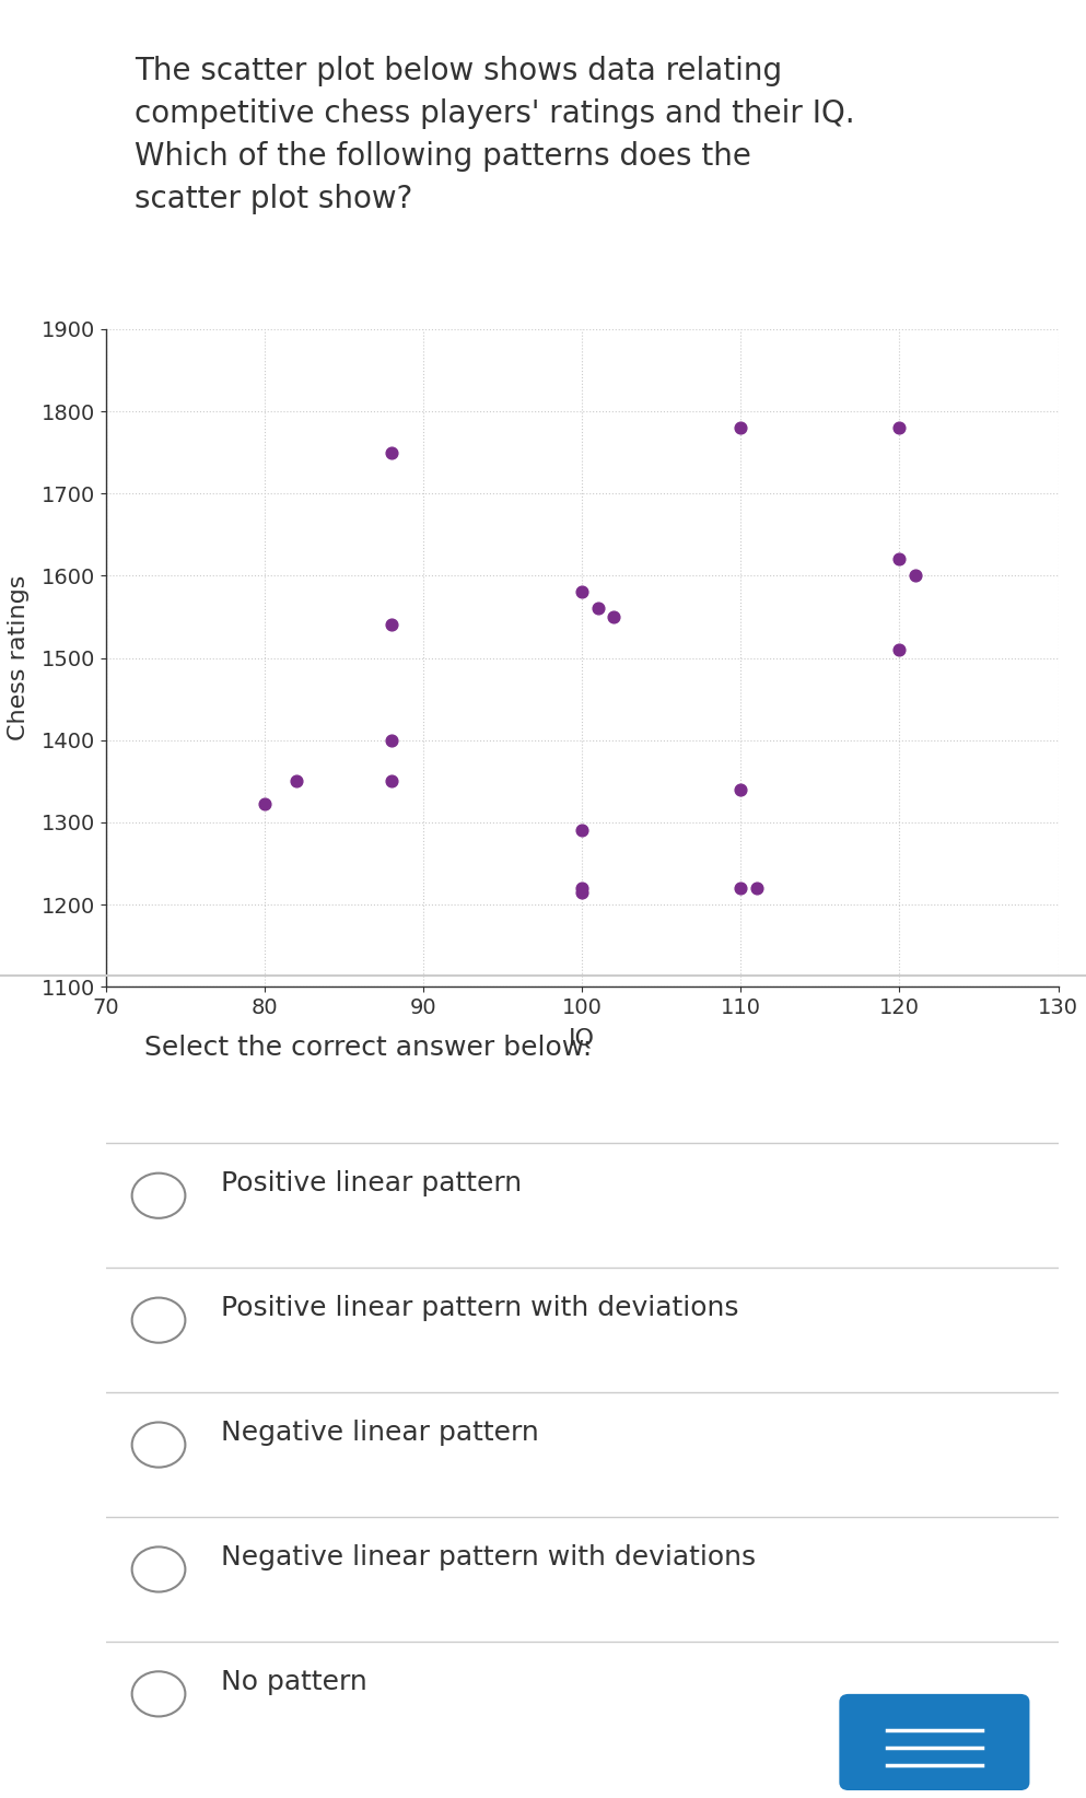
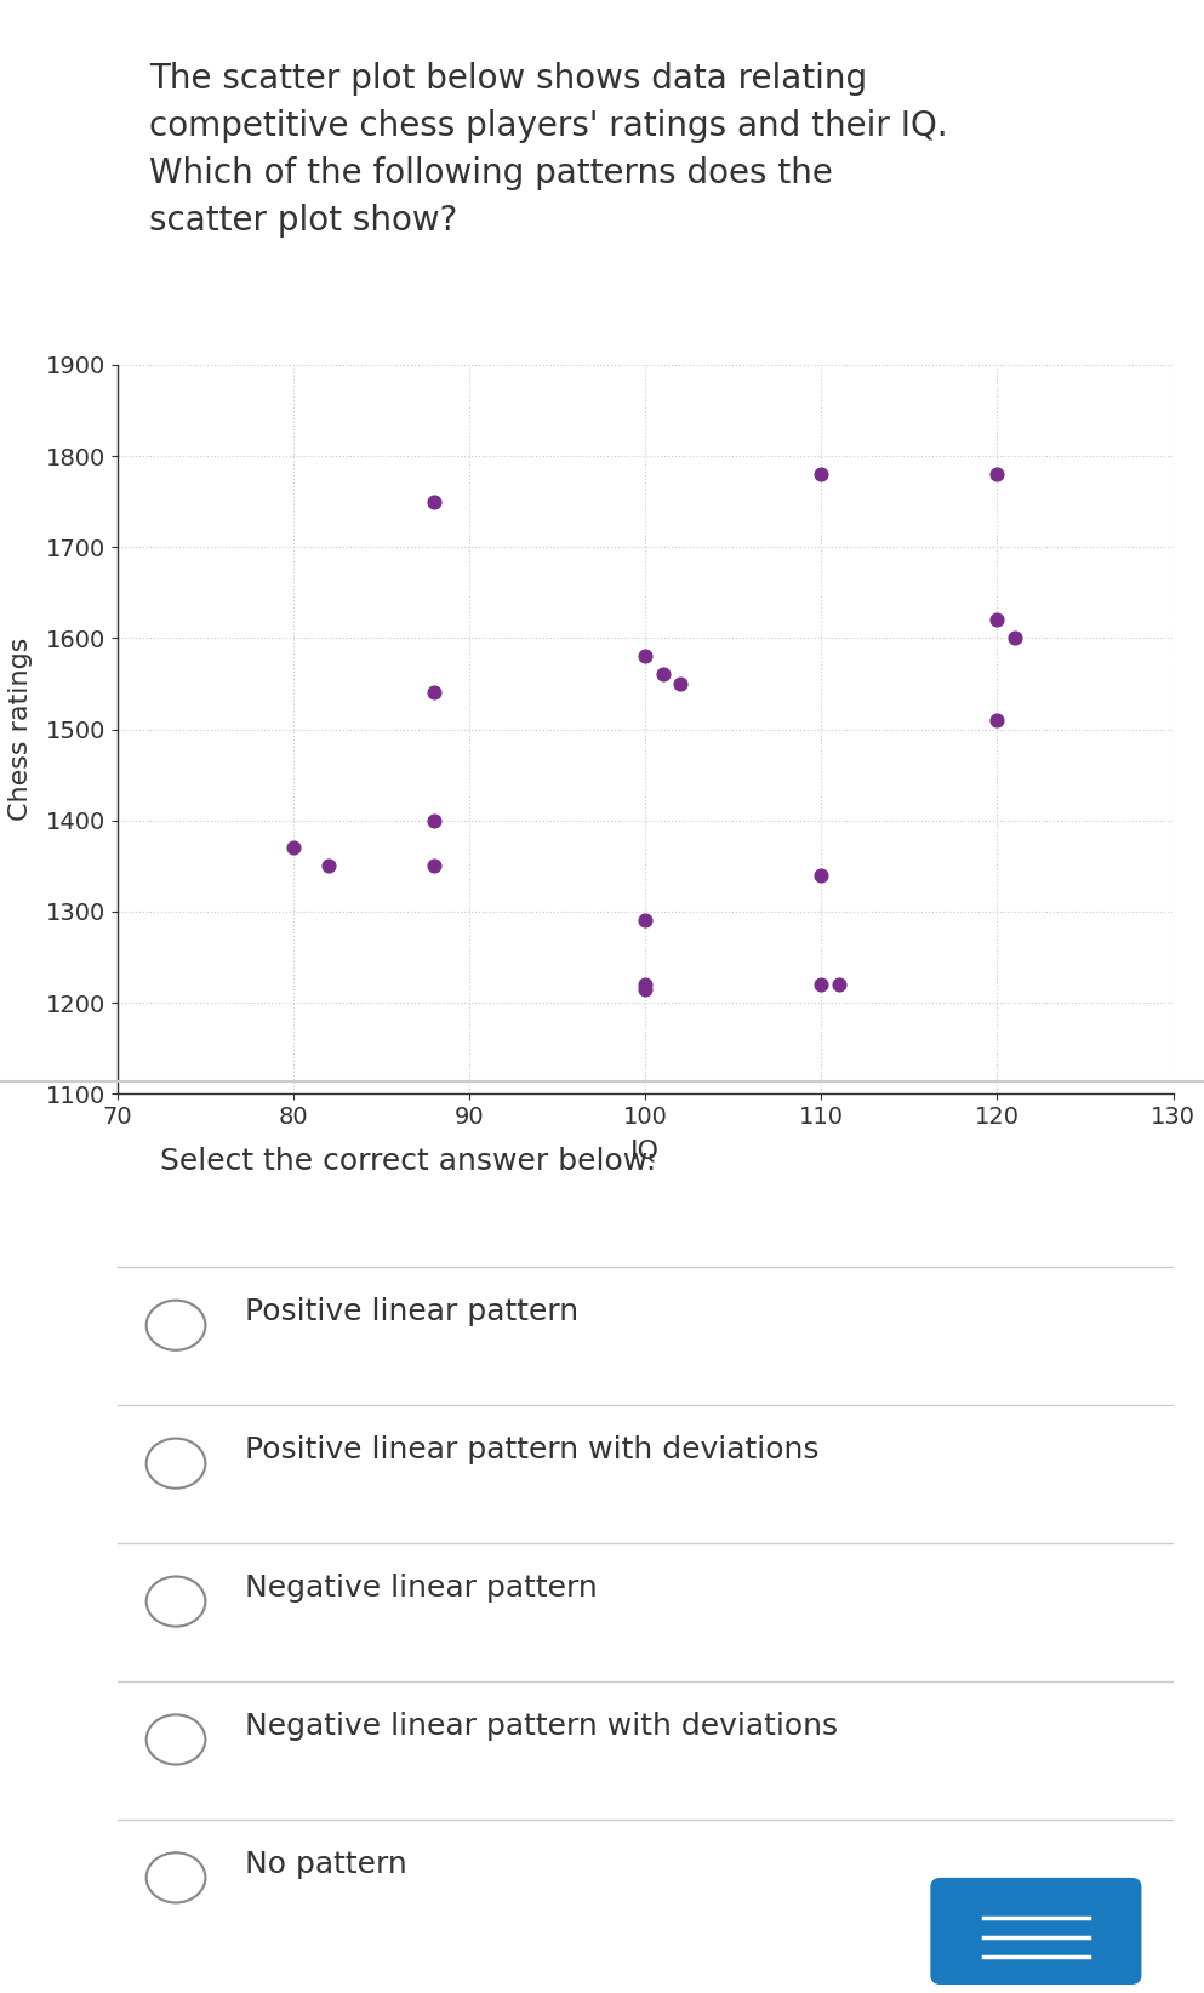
80: 1322 -> 1370
